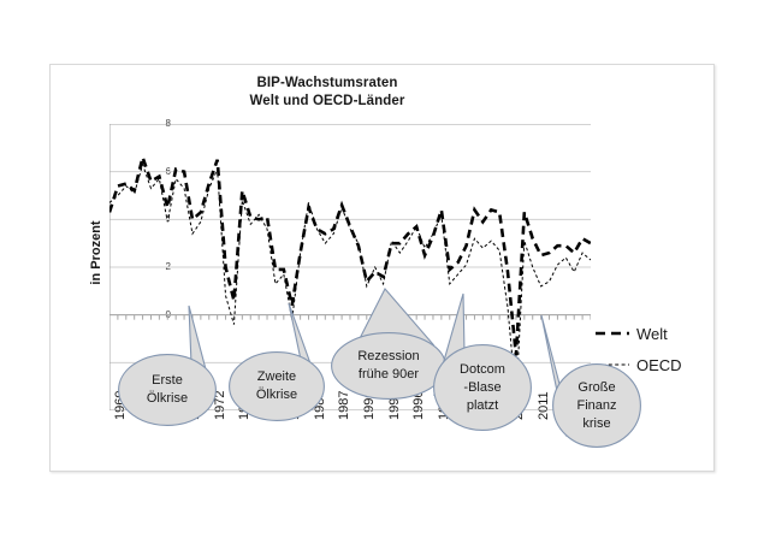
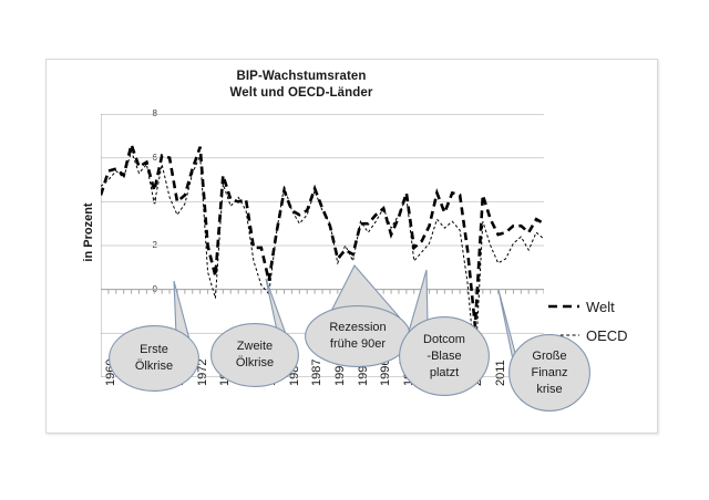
OECD/1969: 5.3 -> 4.2
OECD/1981: 1.7 -> 0.2
Welt/2005: 3.9 -> 3.5
